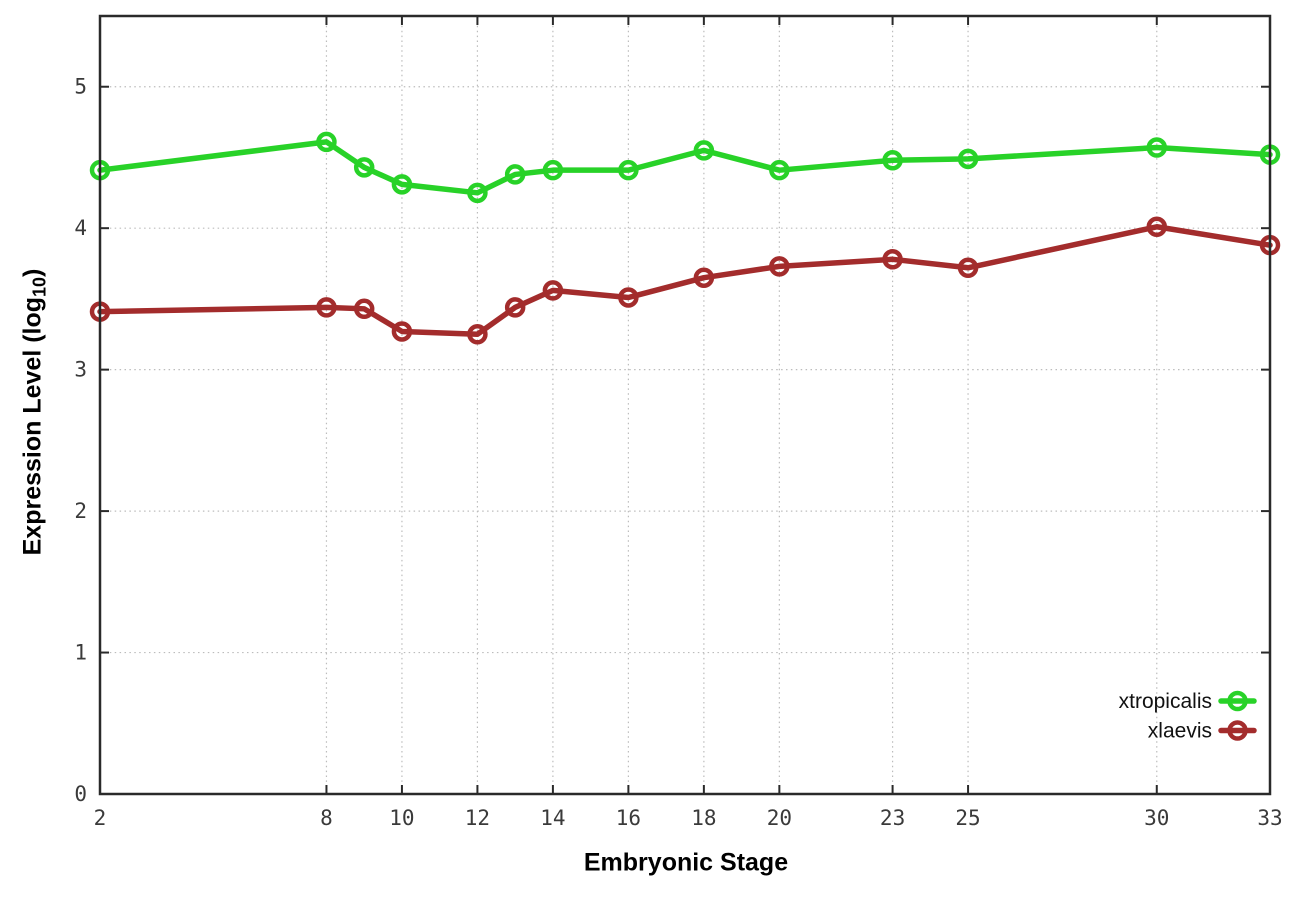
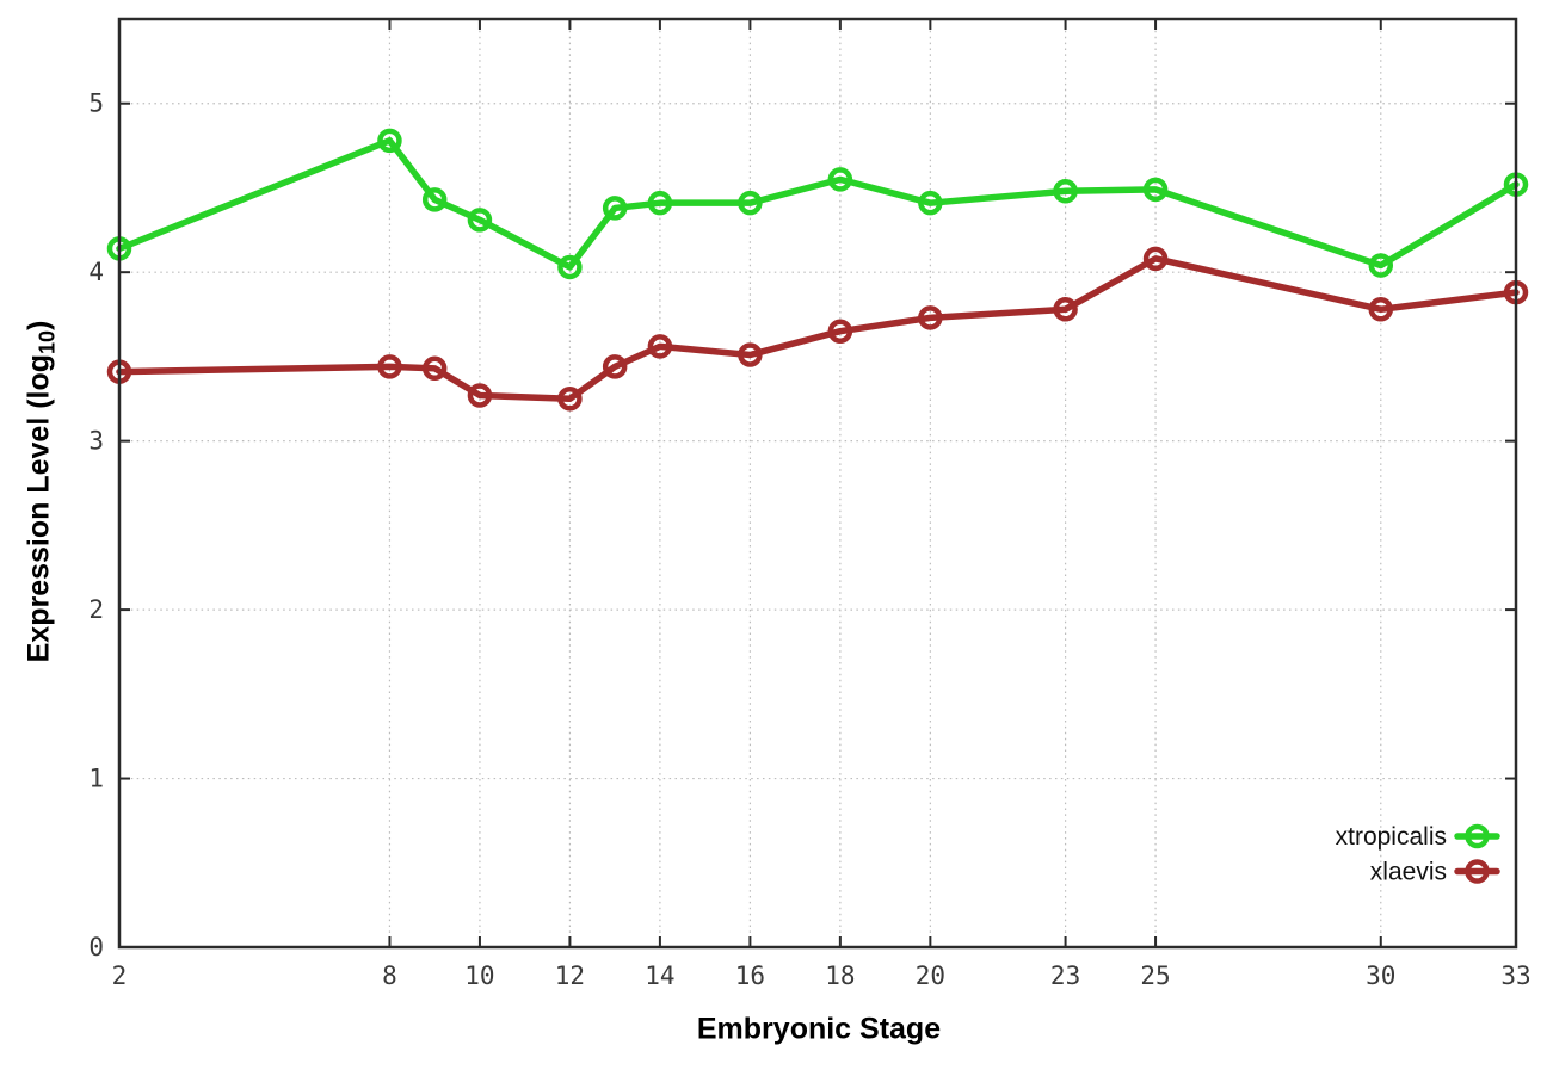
xtropicalis/2: 4.41 -> 4.14
xtropicalis/8: 4.61 -> 4.78
xtropicalis/12: 4.25 -> 4.03
xlaevis/25: 3.72 -> 4.08
xtropicalis/30: 4.57 -> 4.04
xlaevis/30: 4.01 -> 3.78
